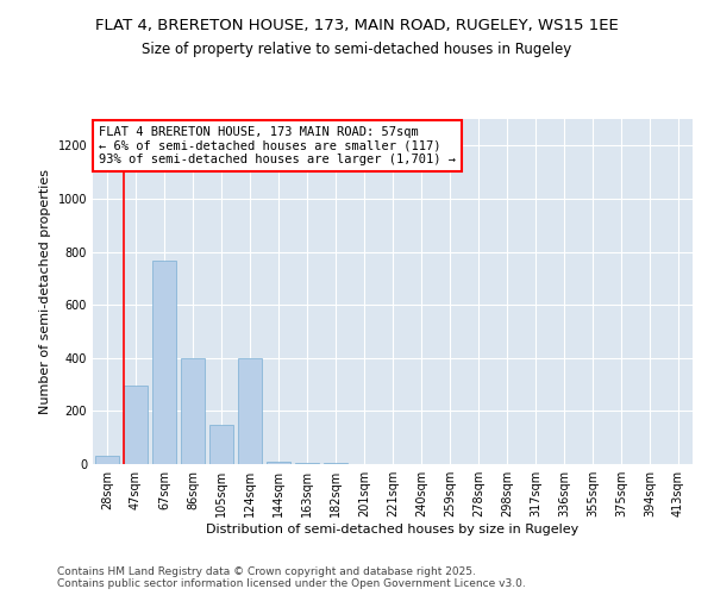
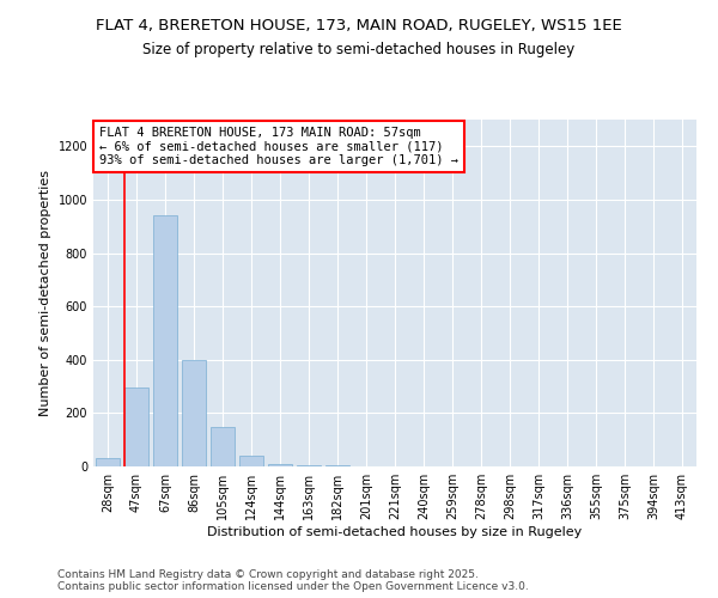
67sqm: 765 -> 940
124sqm: 400 -> 40
